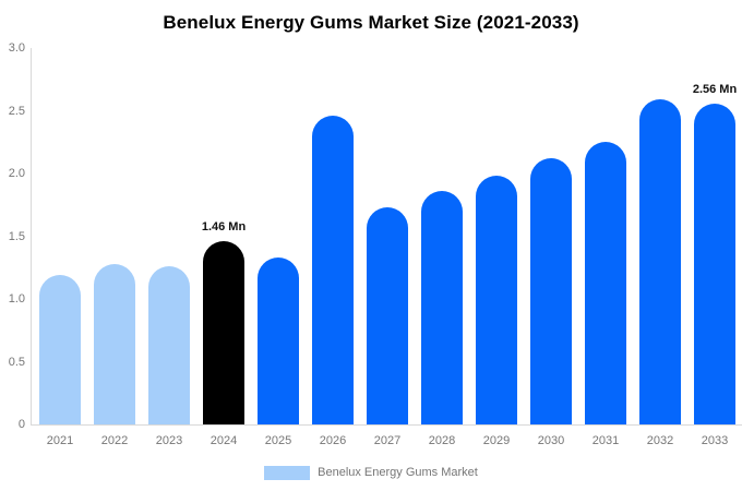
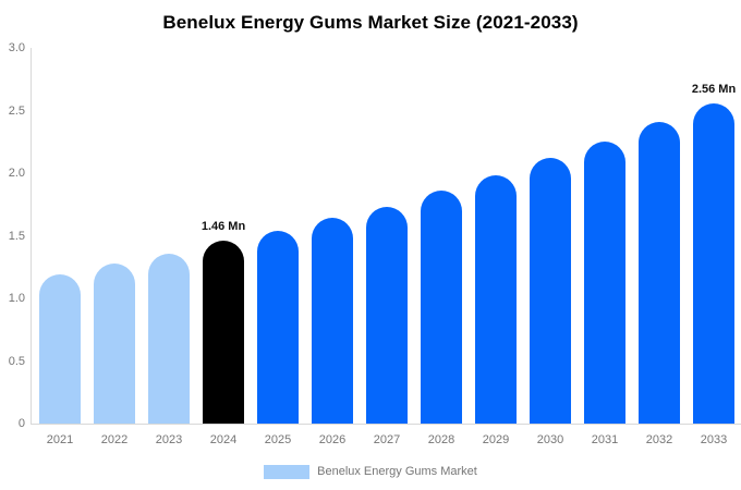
2023: 1.26 -> 1.36
2025: 1.33 -> 1.54
2026: 2.46 -> 1.64
2032: 2.59 -> 2.41
